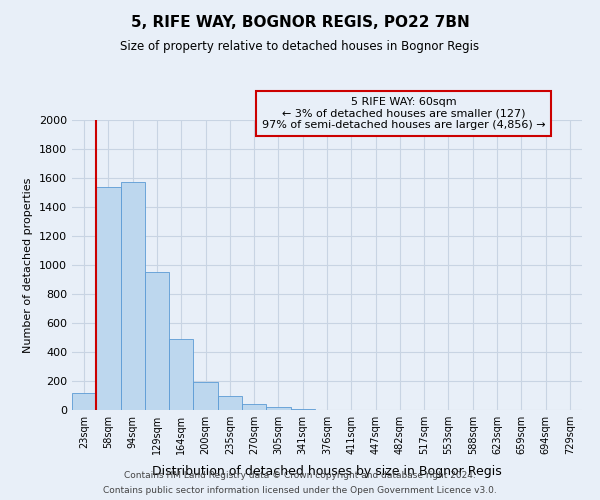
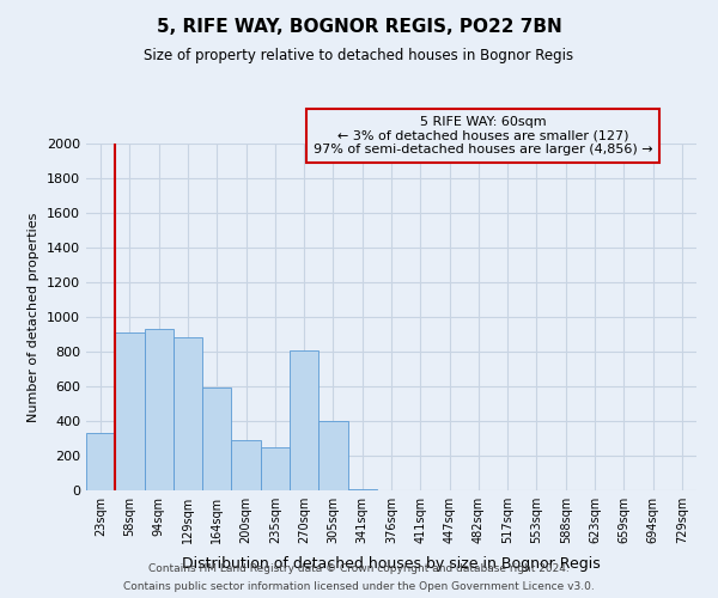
23sqm: 120 -> 330
58sqm: 1540 -> 910
94sqm: 1570 -> 930
129sqm: 950 -> 880
164sqm: 490 -> 590
200sqm: 190 -> 290
235sqm: 100 -> 250
270sqm: 40 -> 810
305sqm: 20 -> 400
